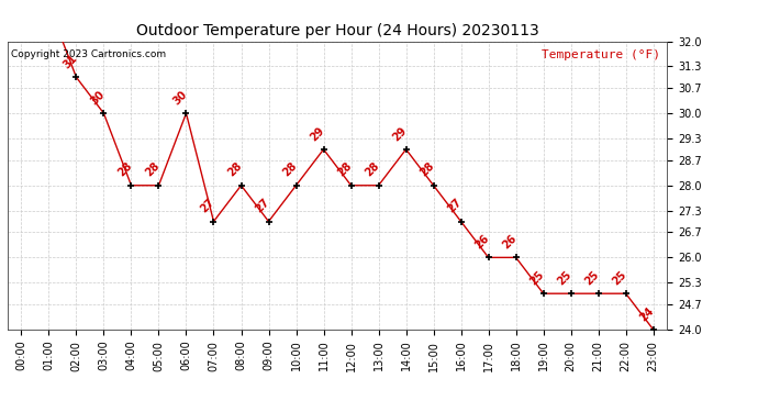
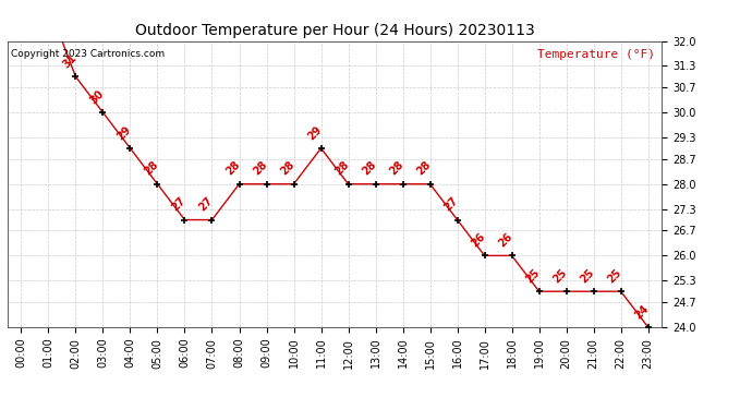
04:00: 28 -> 29
06:00: 30 -> 27
09:00: 27 -> 28
14:00: 29 -> 28
